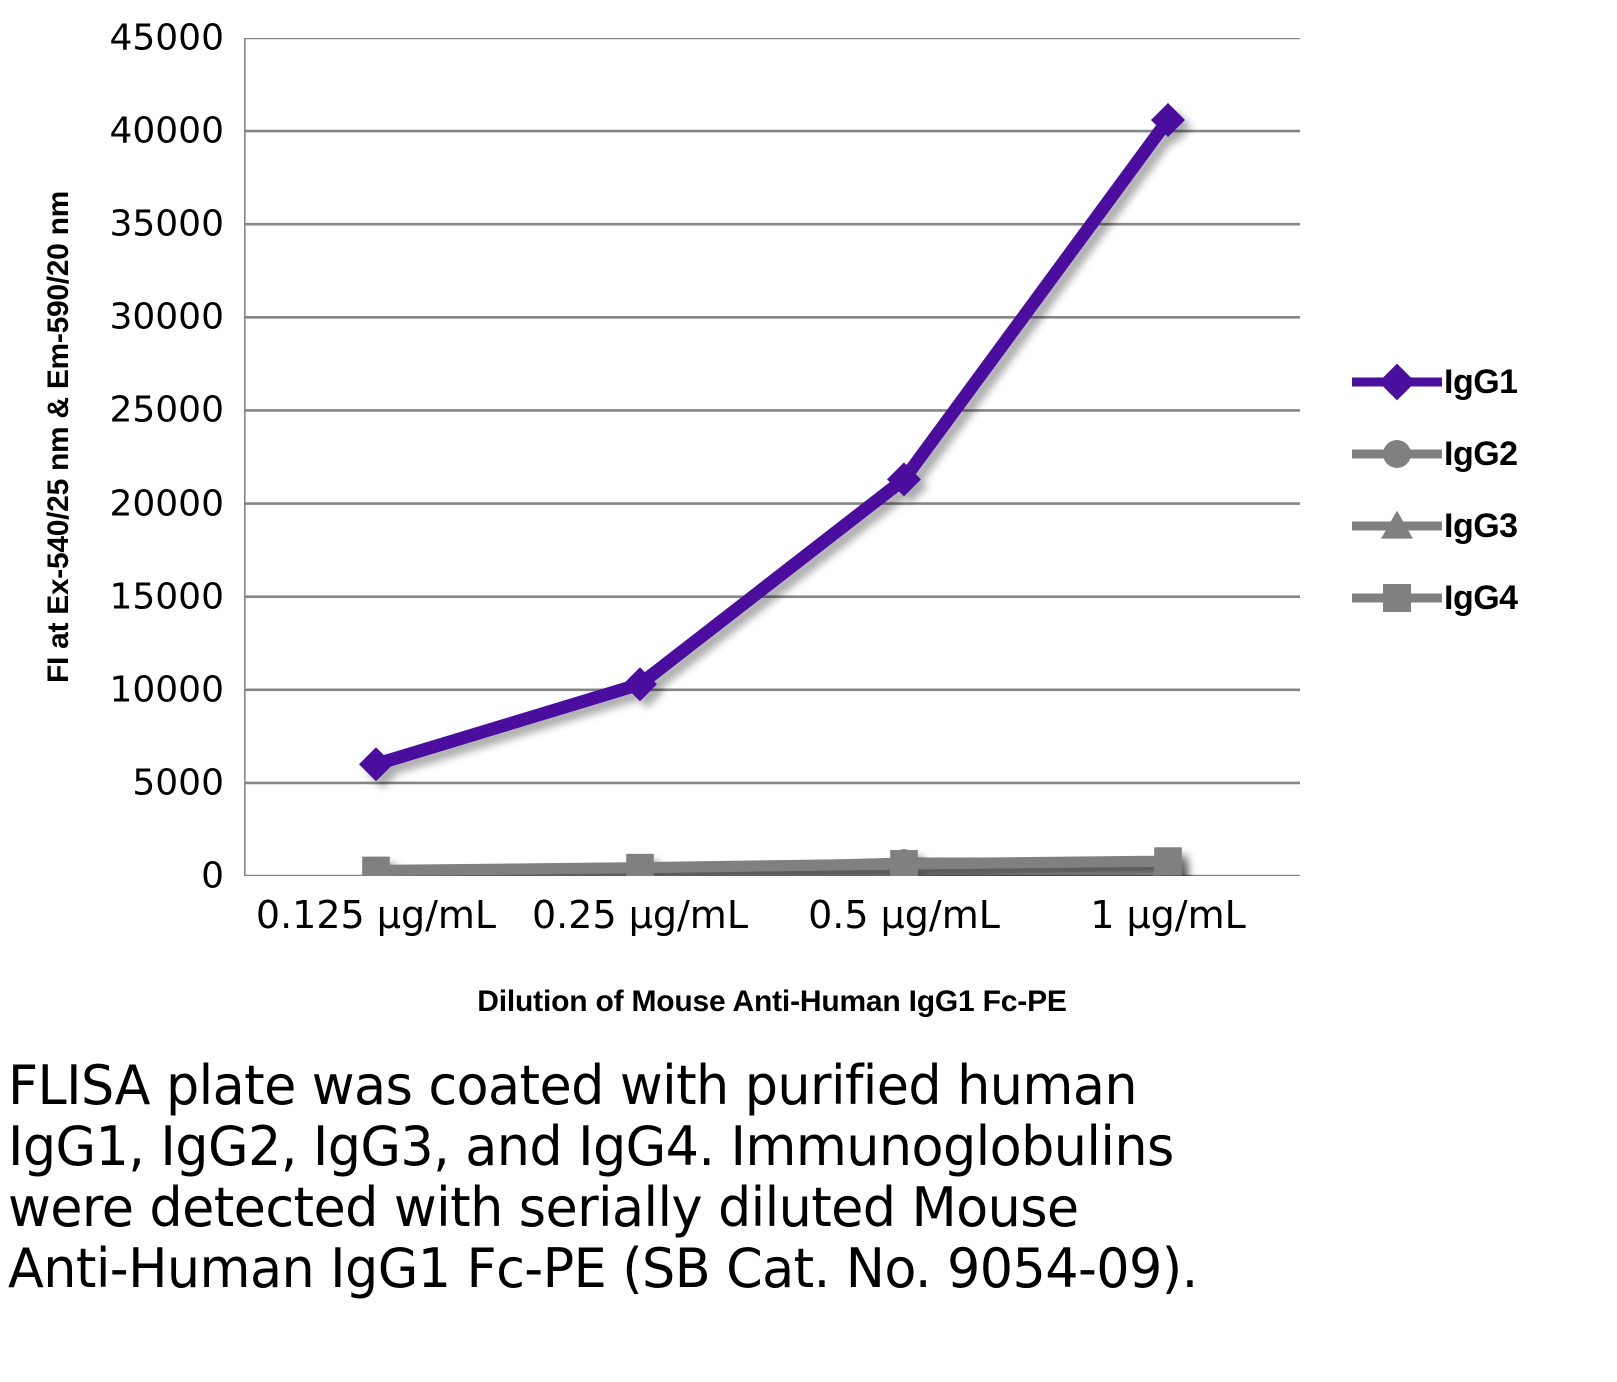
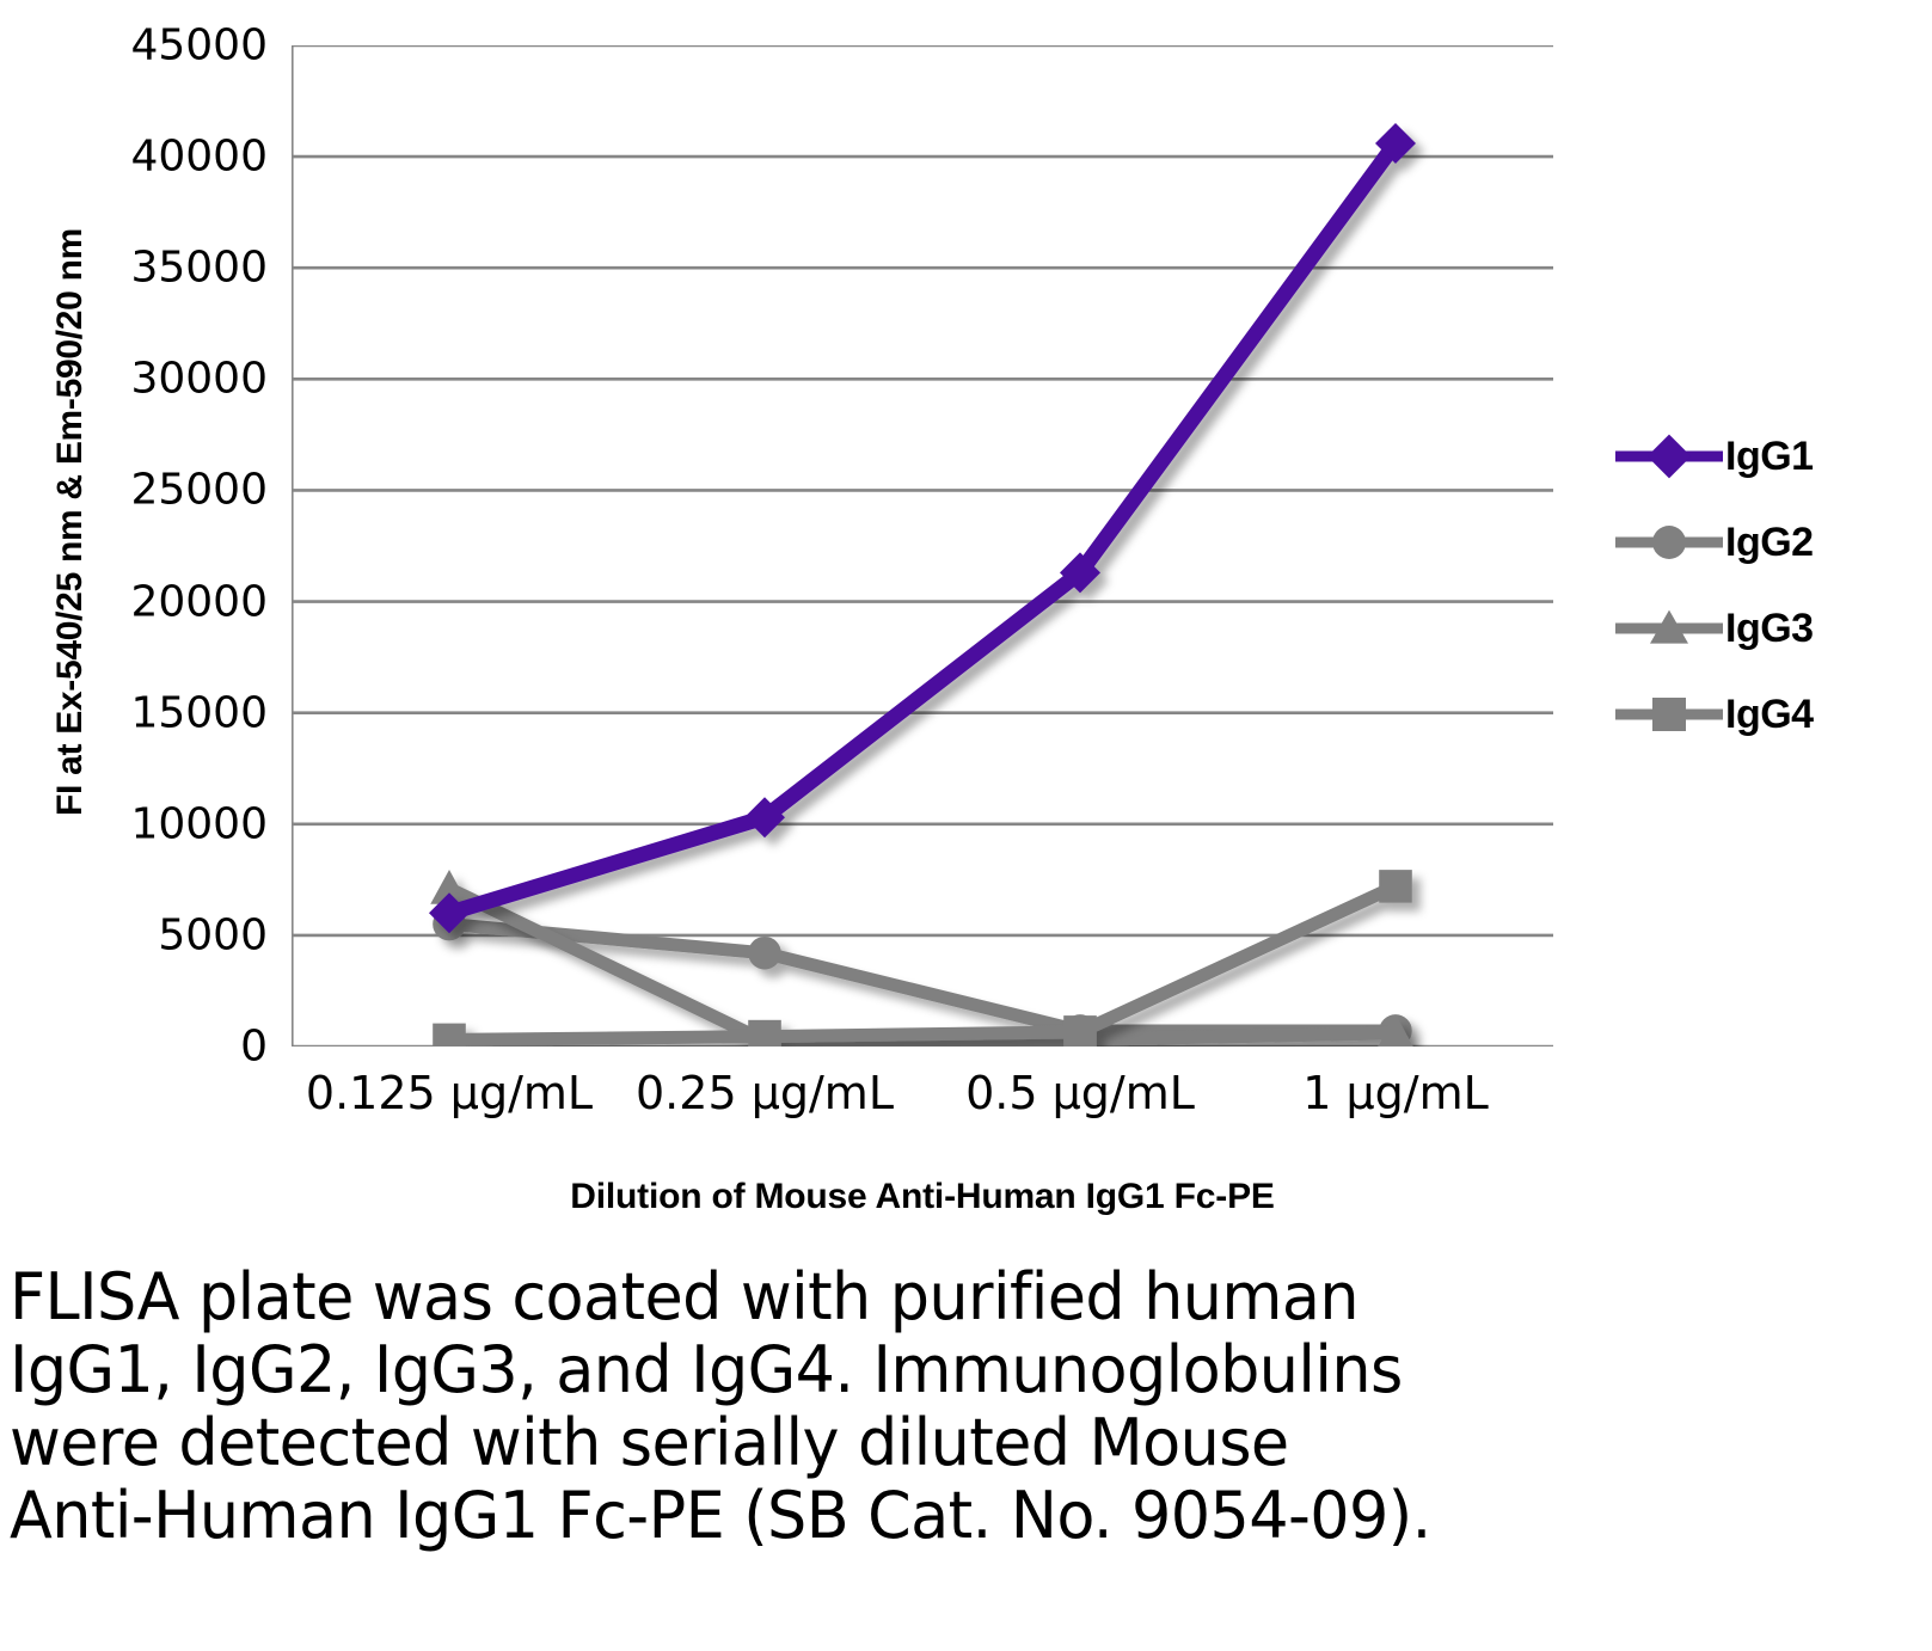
IgG2/0.125 µg/mL: 200 -> 5500
IgG3/0.125 µg/mL: 200 -> 7100
IgG2/0.25 µg/mL: 300 -> 4200
IgG4/1 µg/mL: 800 -> 7200
